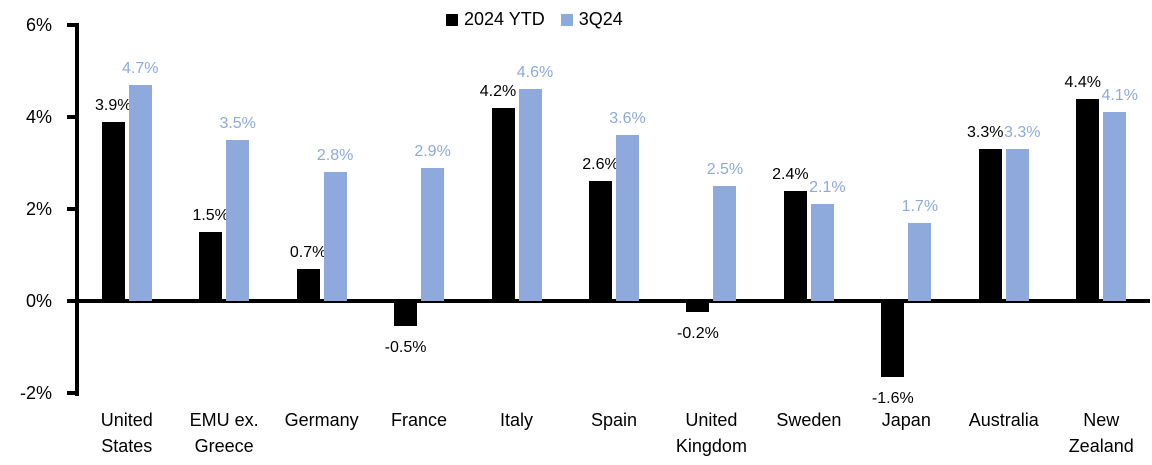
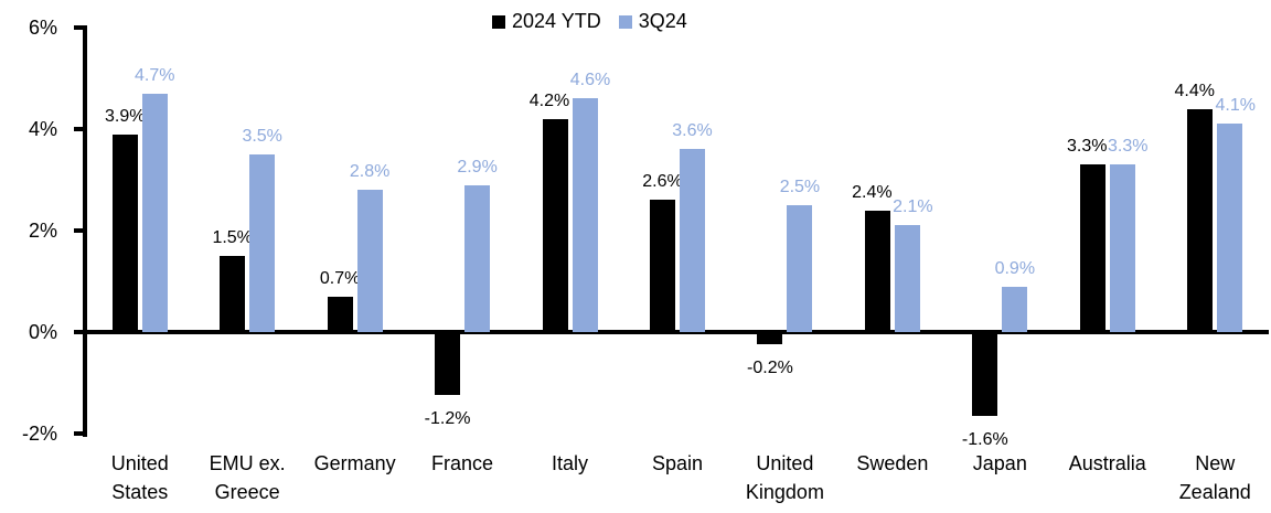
2024 YTD/France: -0.5% -> -1.2%
3Q24/Japan: 1.7% -> 0.9%
